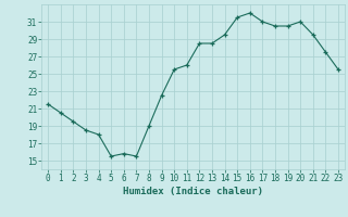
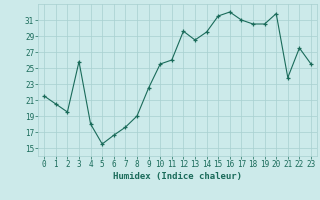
3: 18.5 -> 25.8
6: 15.8 -> 16.6
7: 15.5 -> 17.6
12: 28.5 -> 29.6
20: 31.0 -> 31.8
21: 29.5 -> 23.8
